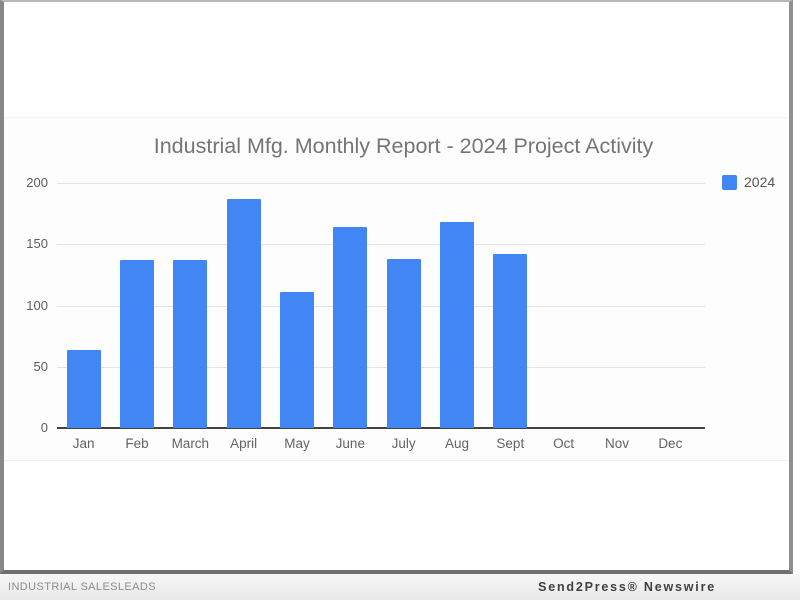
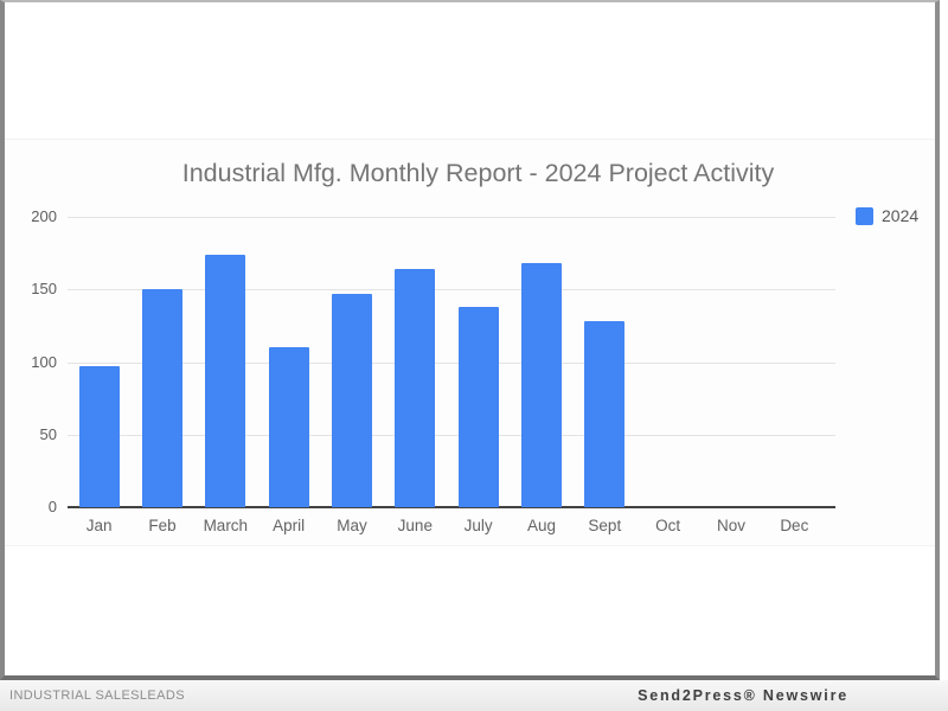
Jan: 64 -> 97
Feb: 137 -> 150
March: 137 -> 174
April: 187 -> 110
May: 111 -> 147
Sept: 142 -> 128
